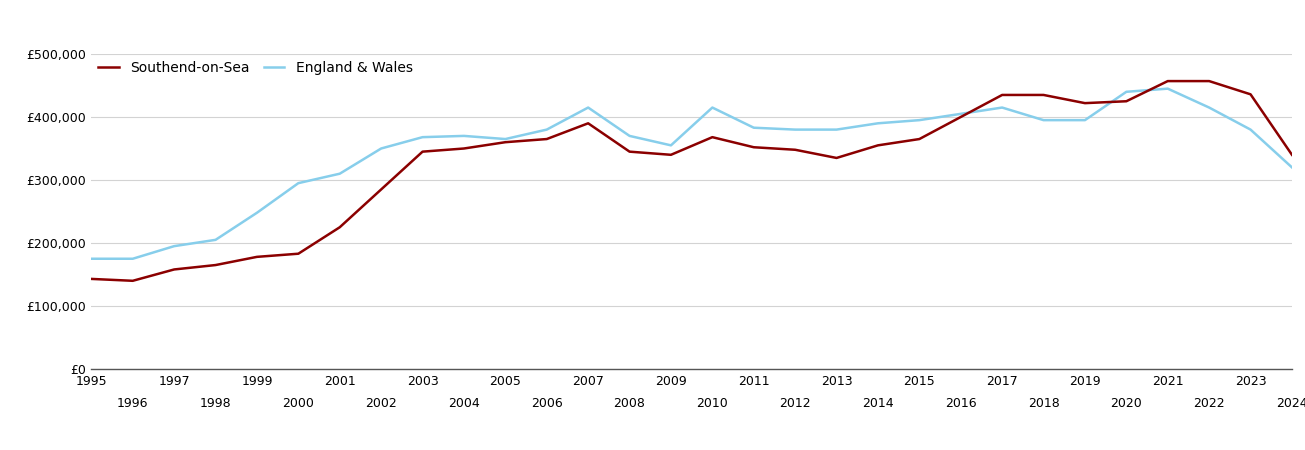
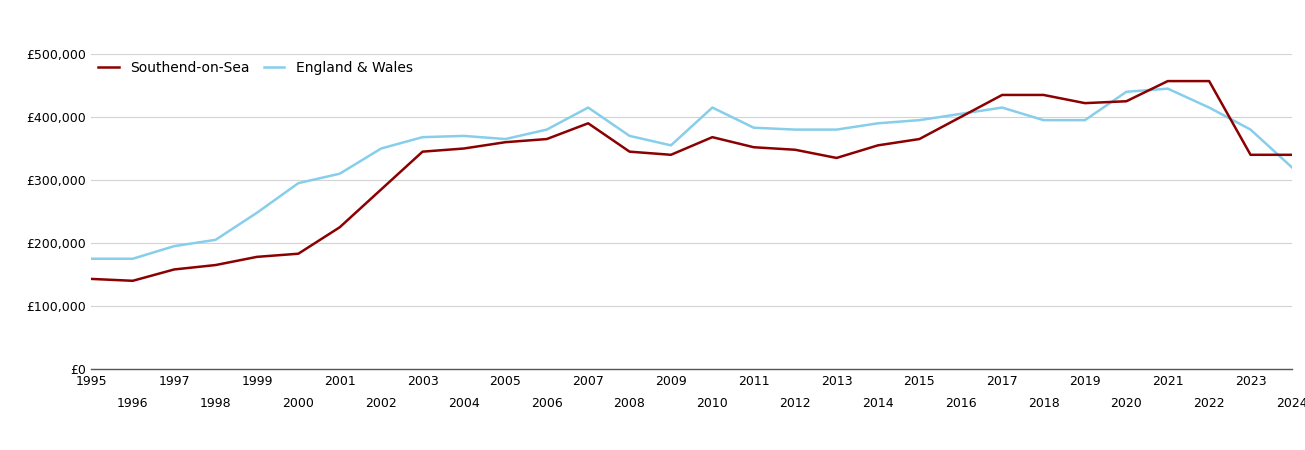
Southend-on-Sea/2023: £436,000 -> £340,000
